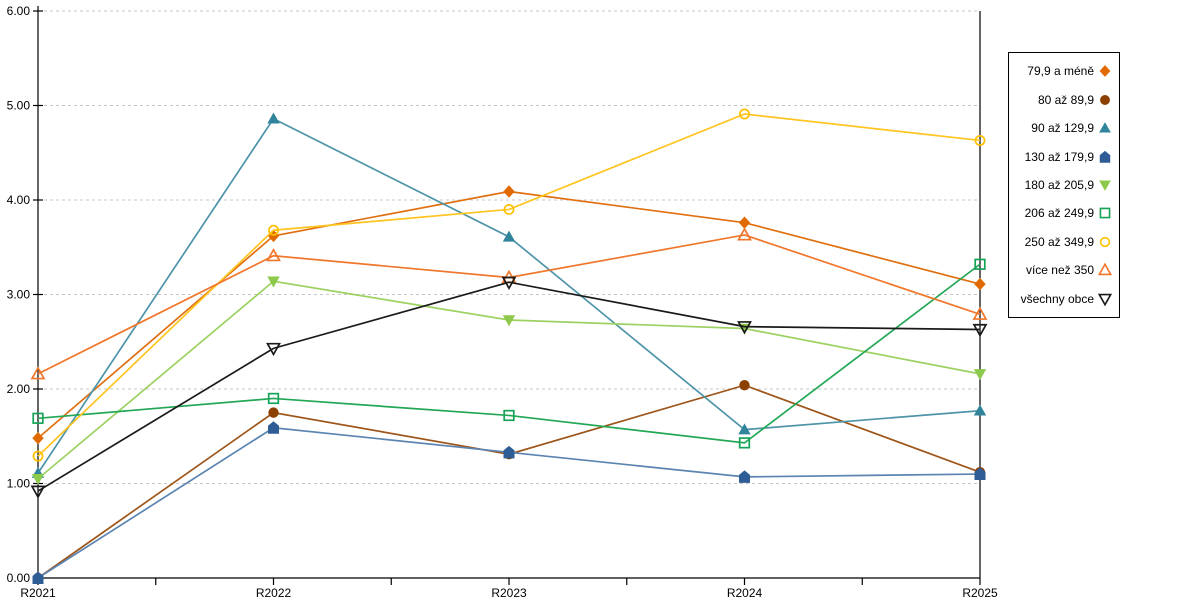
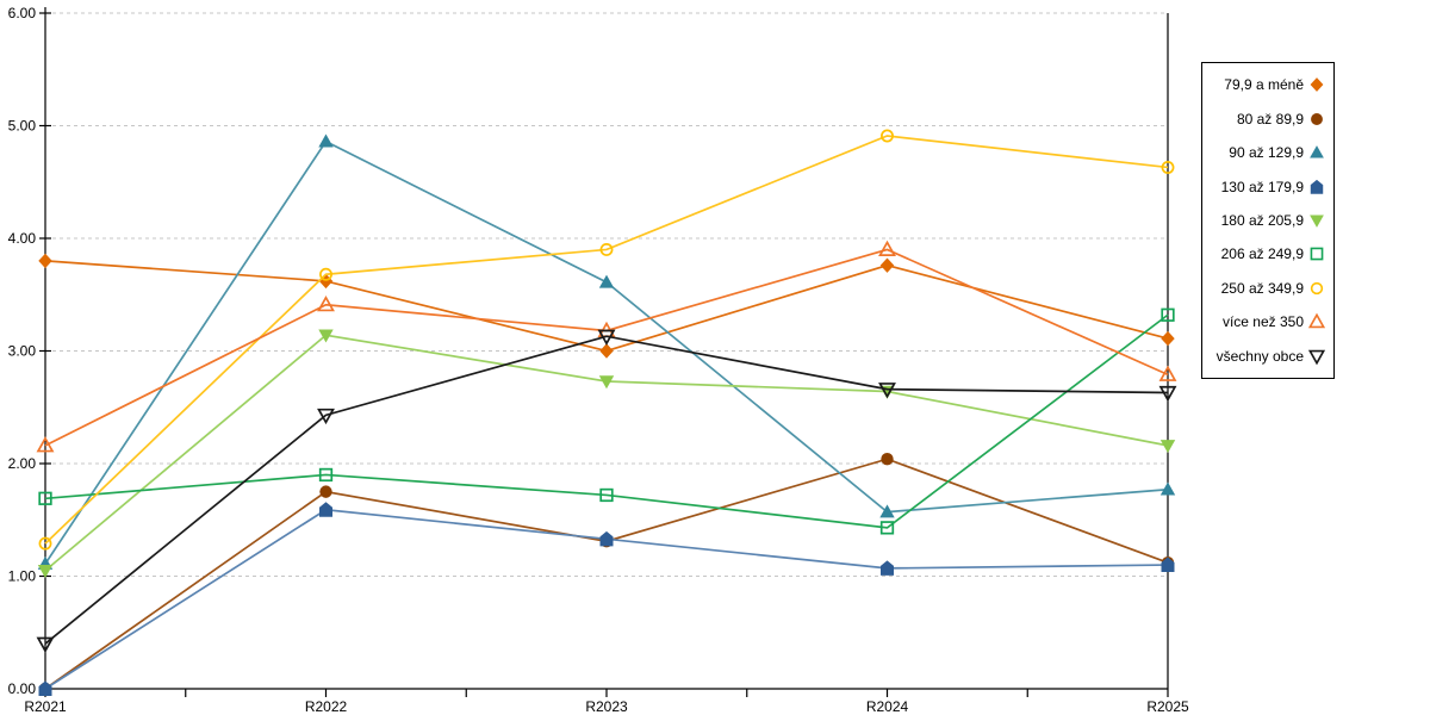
79,9 a méně/R2021: 1.5 -> 3.8
všechny obce/R2021: 0.9 -> 0.4
79,9 a méně/R2023: 4.1 -> 3.0
více než 350/R2024: 3.6 -> 3.9
